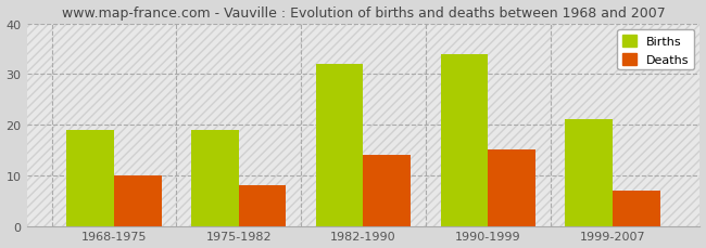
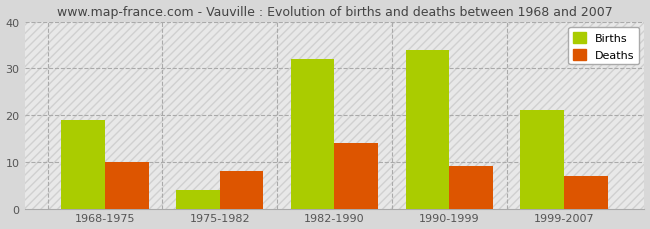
Births/1975-1982: 19 -> 4
Deaths/1990-1999: 15 -> 9
